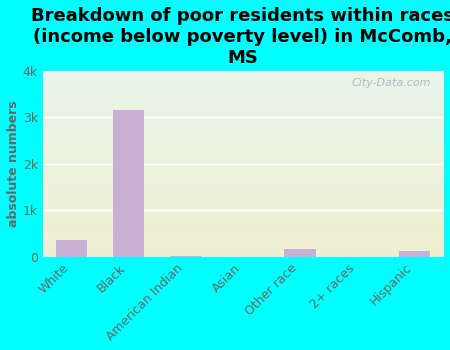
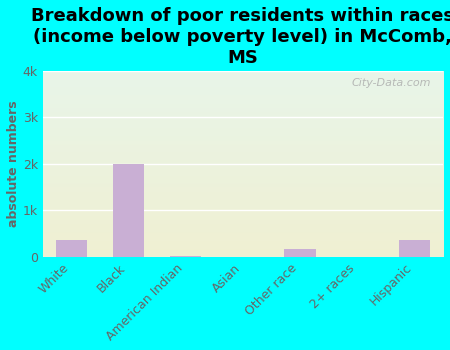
Black: 3.15k -> 2.00k
Hispanic: 0.13k -> 0.35k
